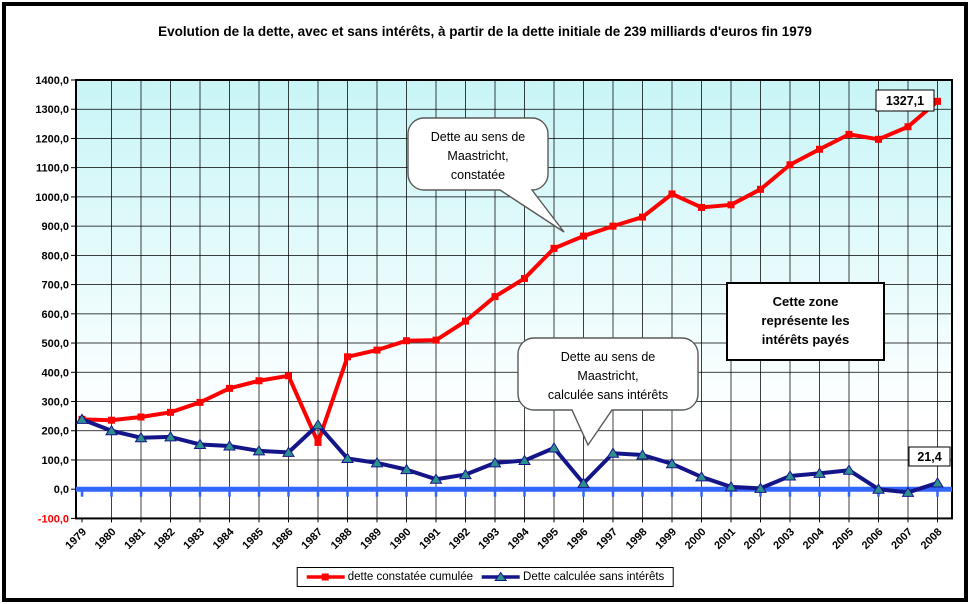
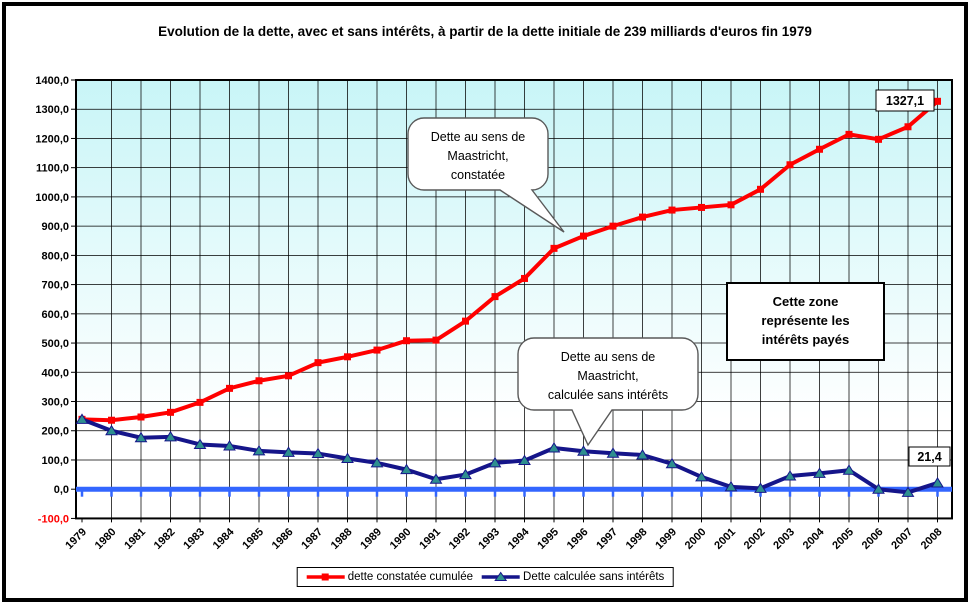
dette constatée cumulée/1987: 160 -> 430
Dette calculée sans intérêts/1987: 220 -> 120
Dette calculée sans intérêts/1996: 20 -> 130
dette constatée cumulée/1999: 1010 -> 960
